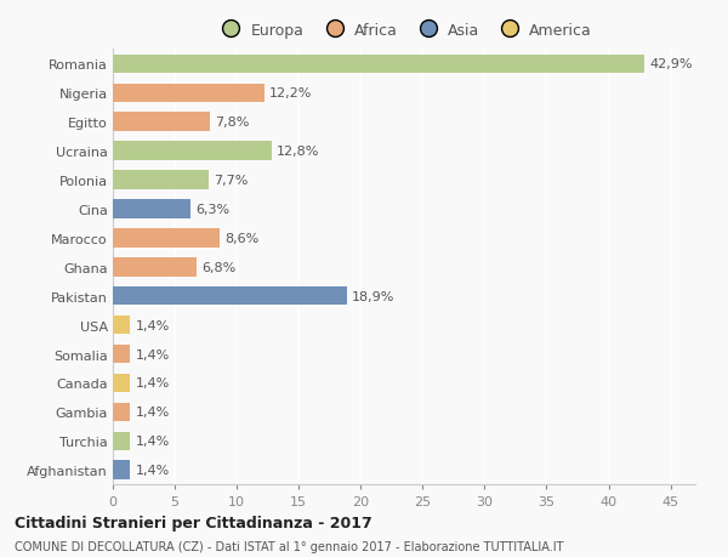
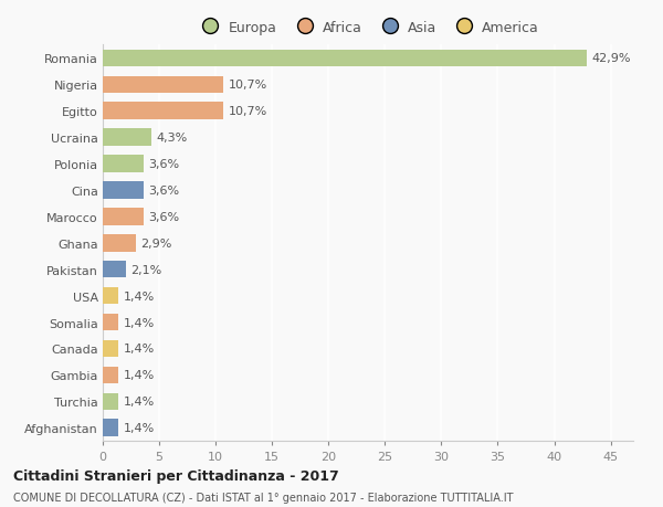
Nigeria: 12,2% -> 10,7%
Egitto: 7,8% -> 10,7%
Ucraina: 12,8% -> 4,3%
Polonia: 7,7% -> 3,6%
Cina: 6,3% -> 3,6%
Marocco: 8,6% -> 3,6%
Ghana: 6,8% -> 2,9%
Pakistan: 18,9% -> 2,1%
